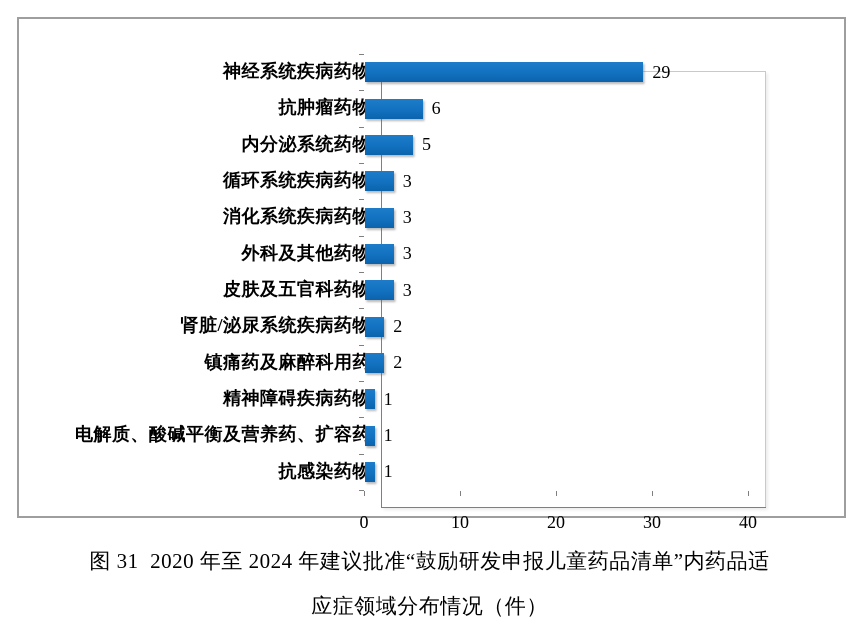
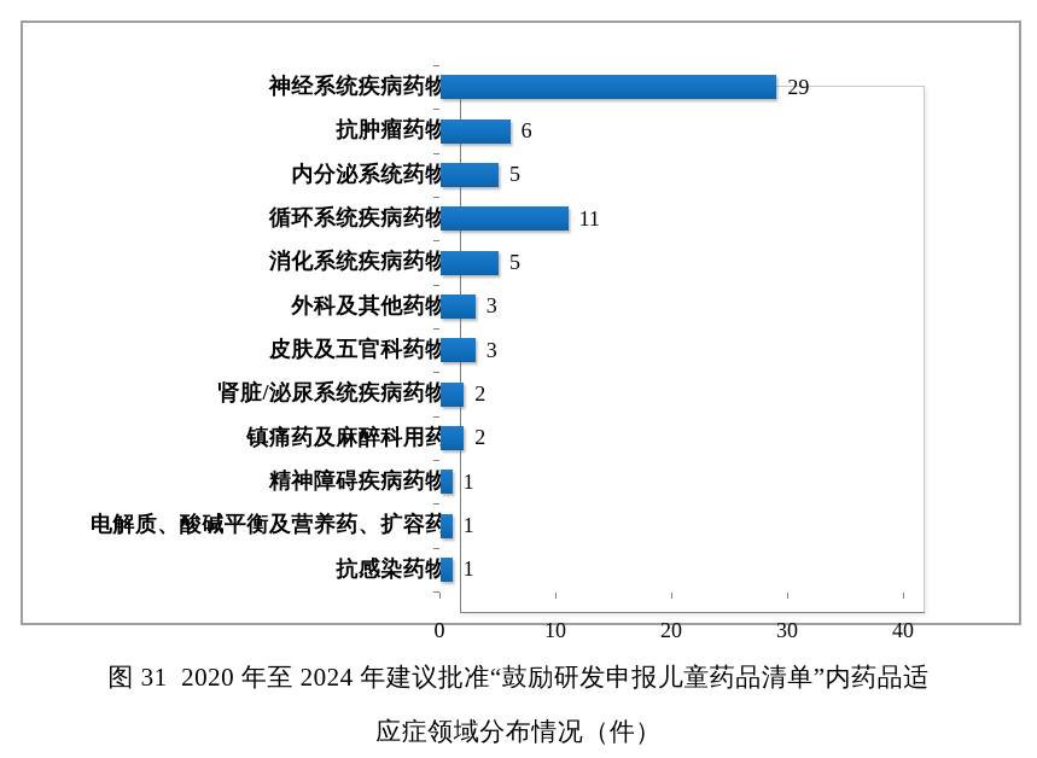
循环系统疾病药物: 3 -> 11
消化系统疾病药物: 3 -> 5
